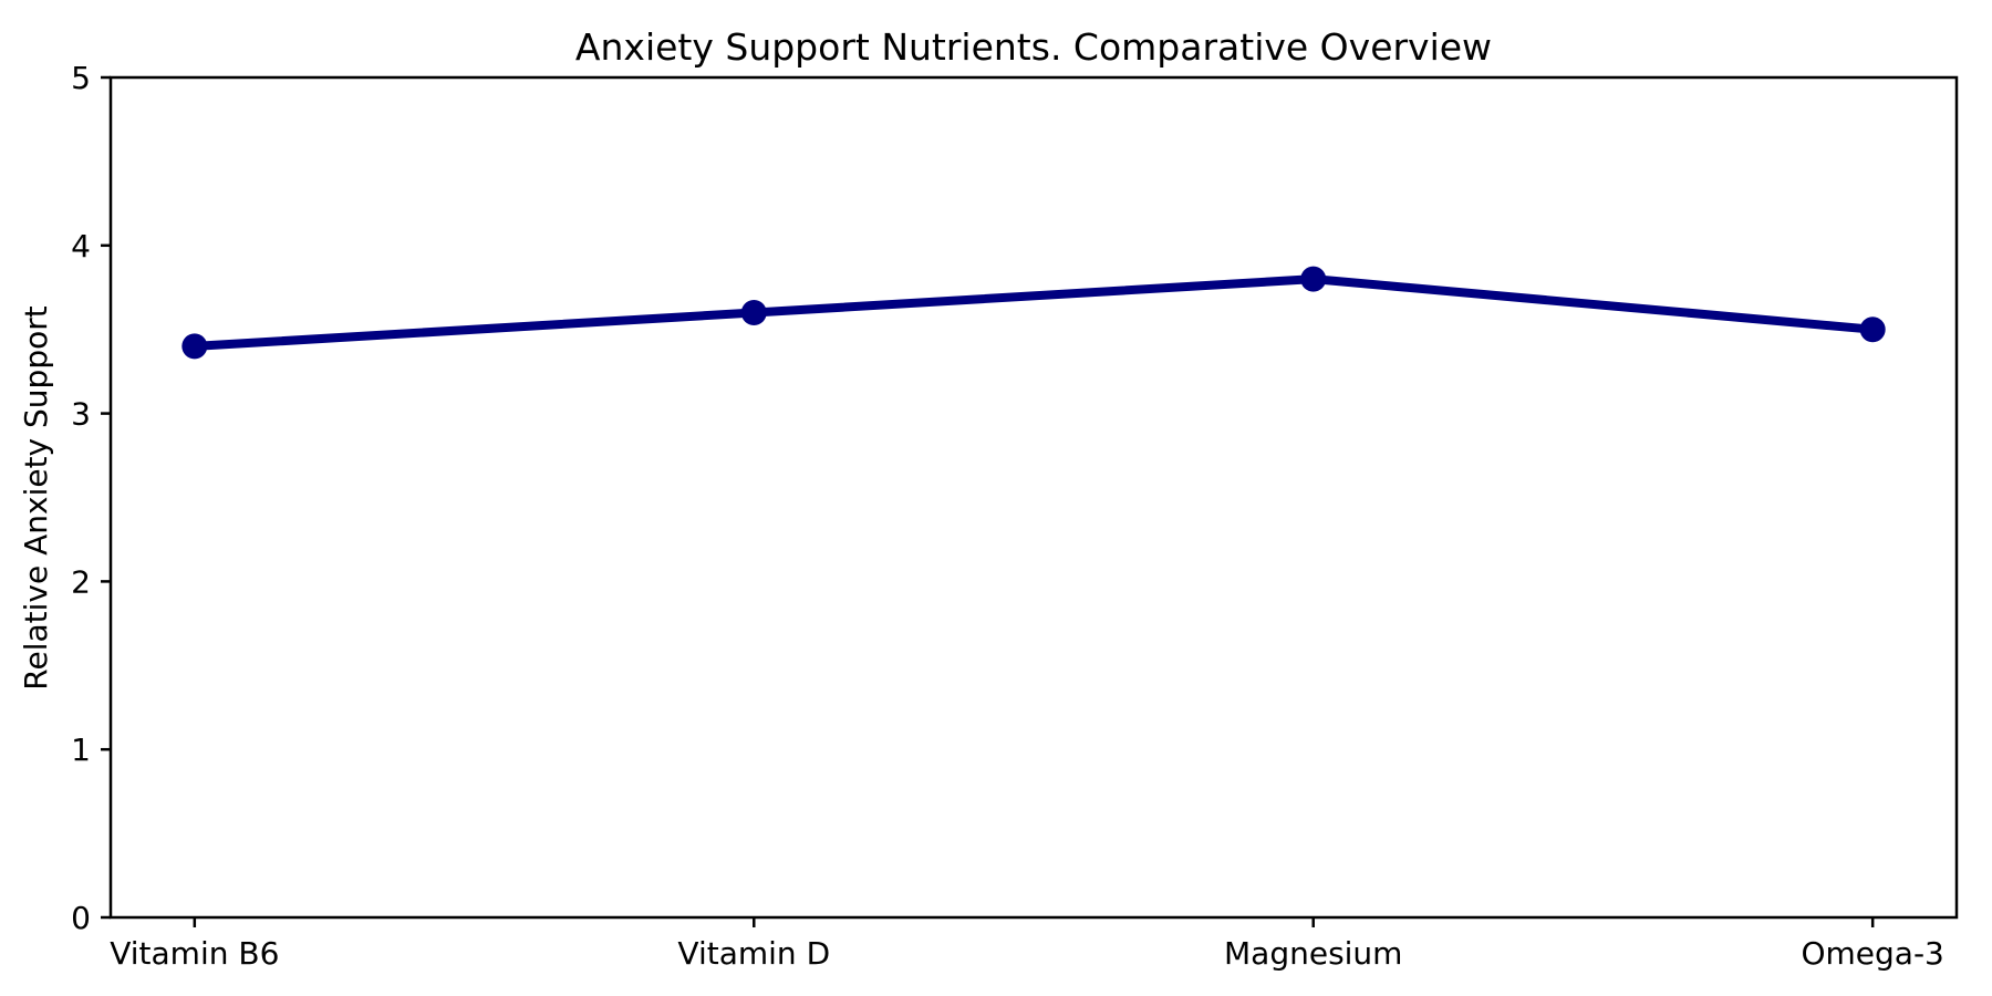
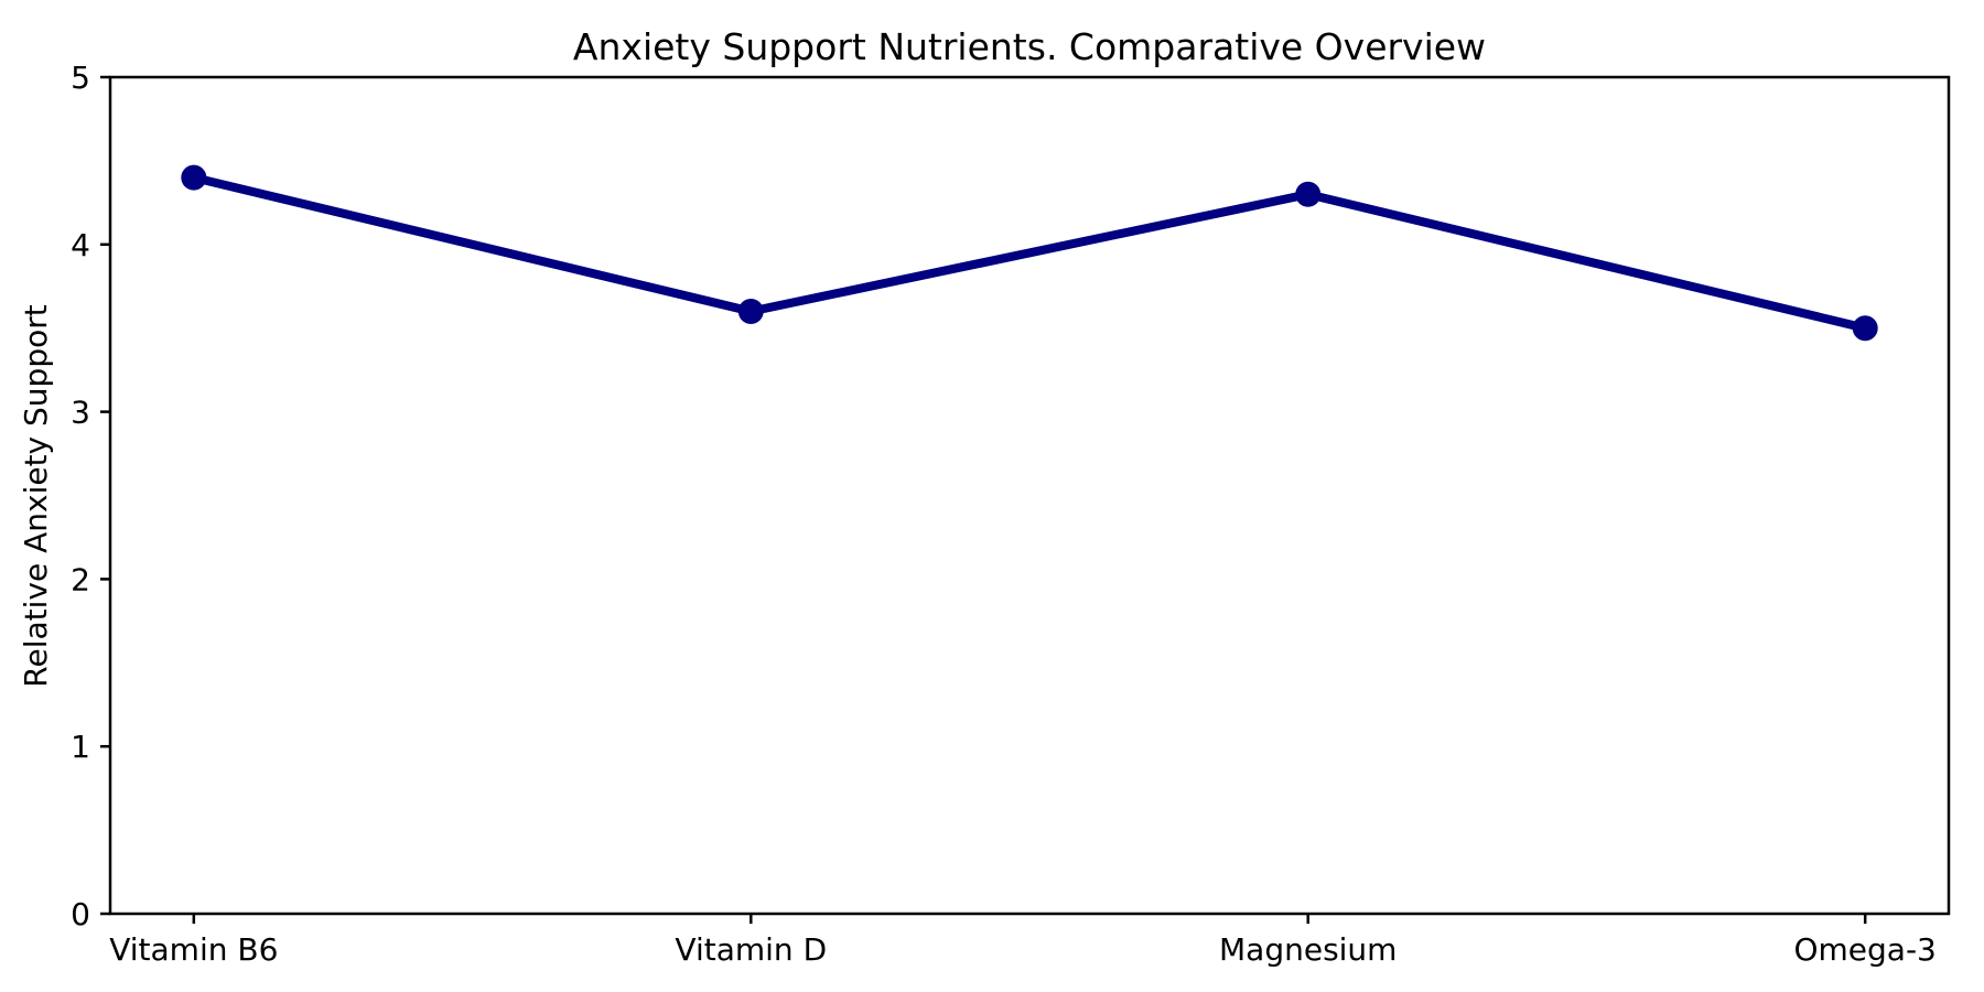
Vitamin B6: 3.4 -> 4.4
Magnesium: 3.8 -> 4.3
